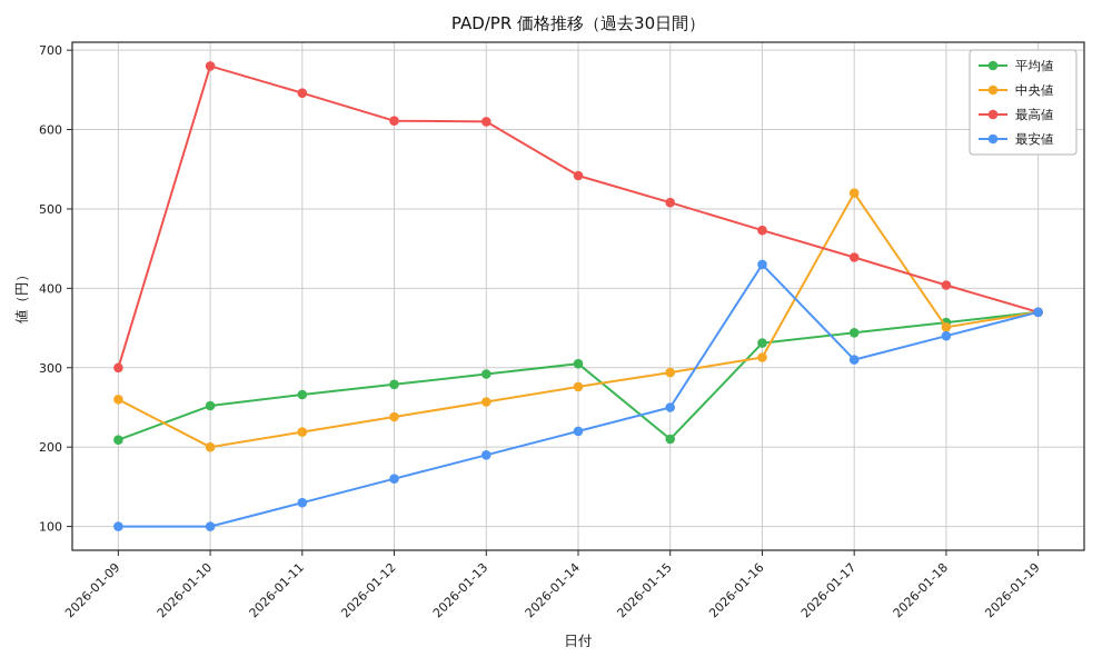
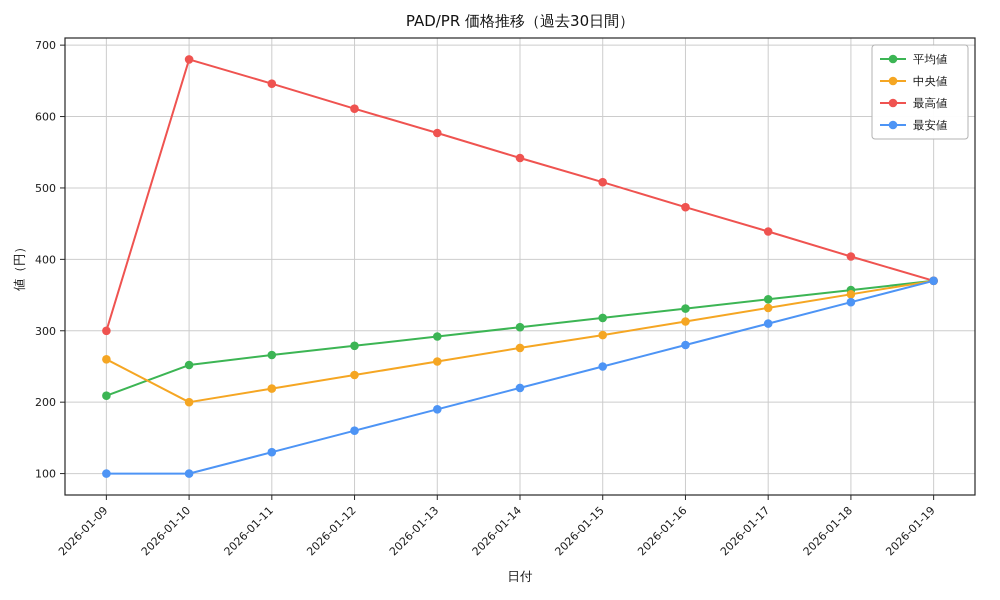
最高値/2026-01-13: 610 -> 580
平均値/2026-01-15: 210 -> 320
最安値/2026-01-16: 430 -> 280
中央値/2026-01-17: 520 -> 330
